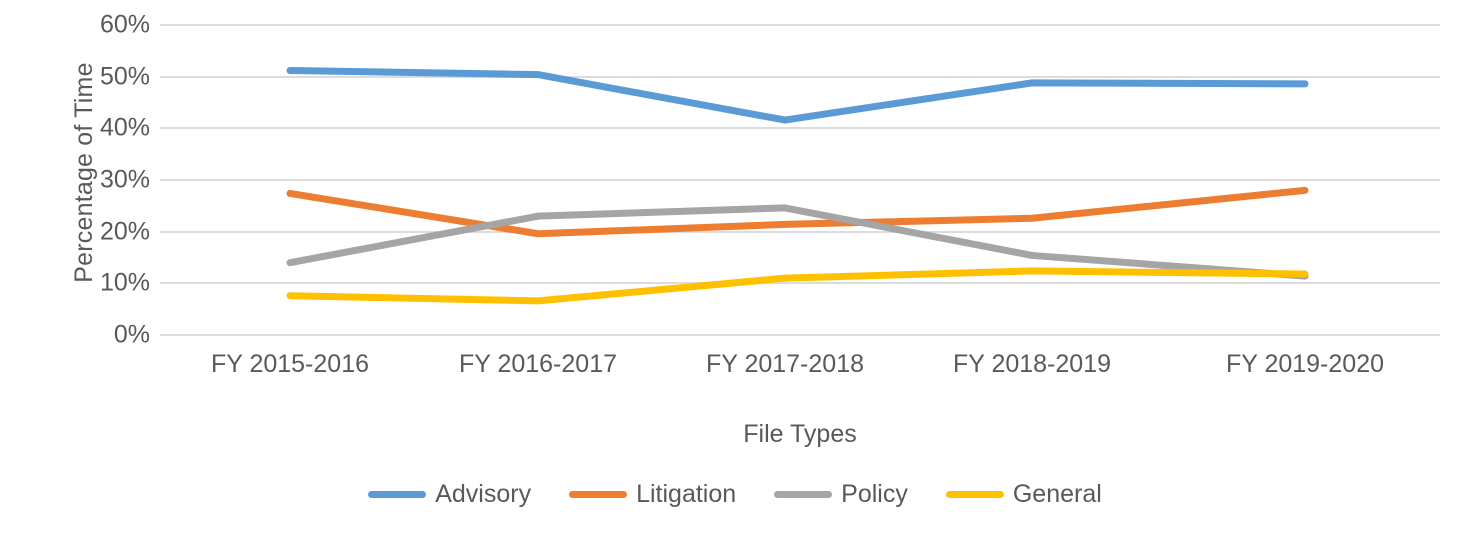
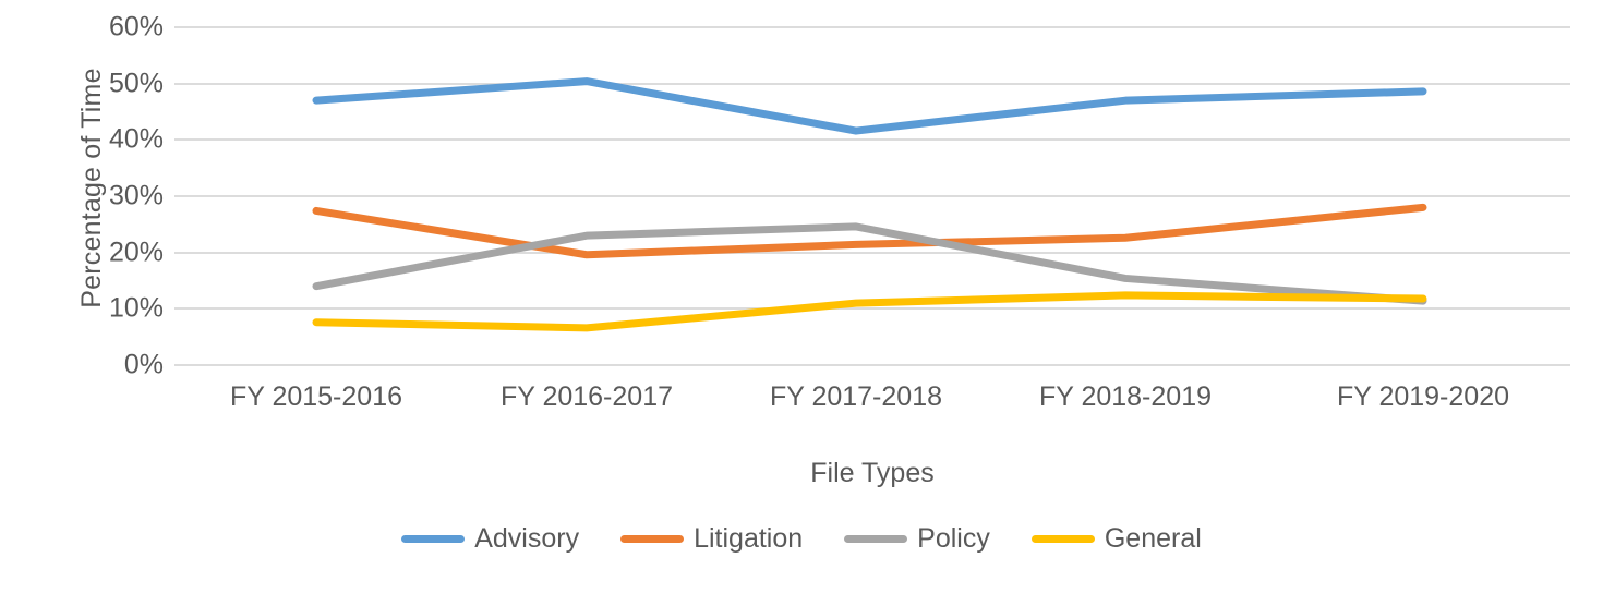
Advisory/FY 2015-2016: 51% -> 47%
Advisory/FY 2018-2019: 49% -> 47%
